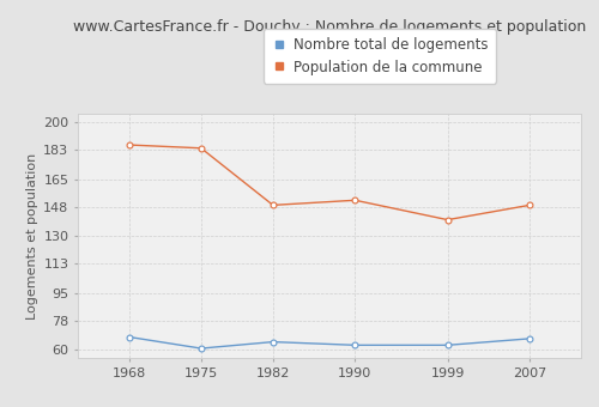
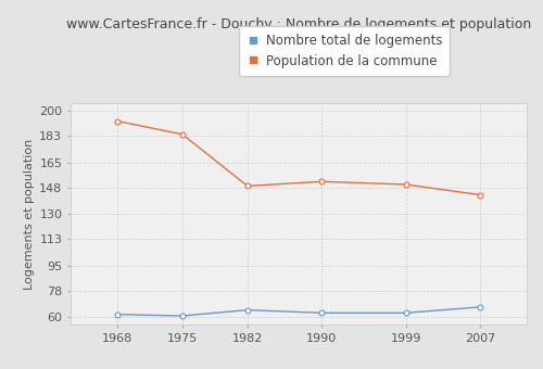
Nombre total de logements/1968: 68 -> 62
Population de la commune/1968: 186 -> 193
Population de la commune/1999: 140 -> 150
Population de la commune/2007: 149 -> 143
